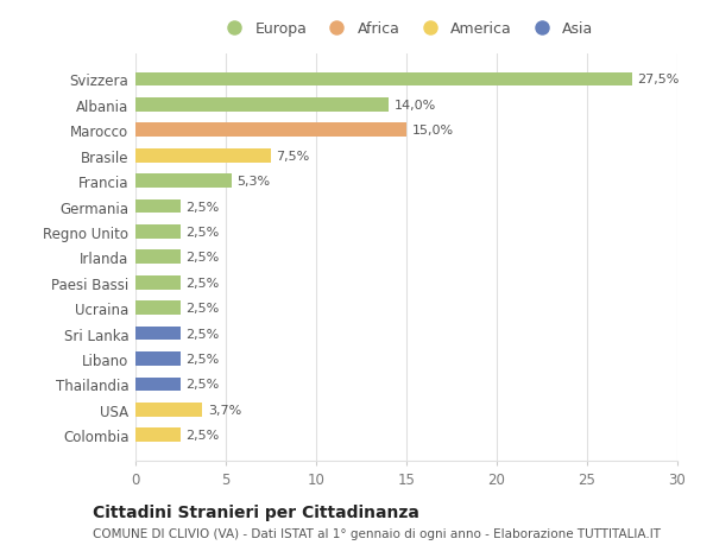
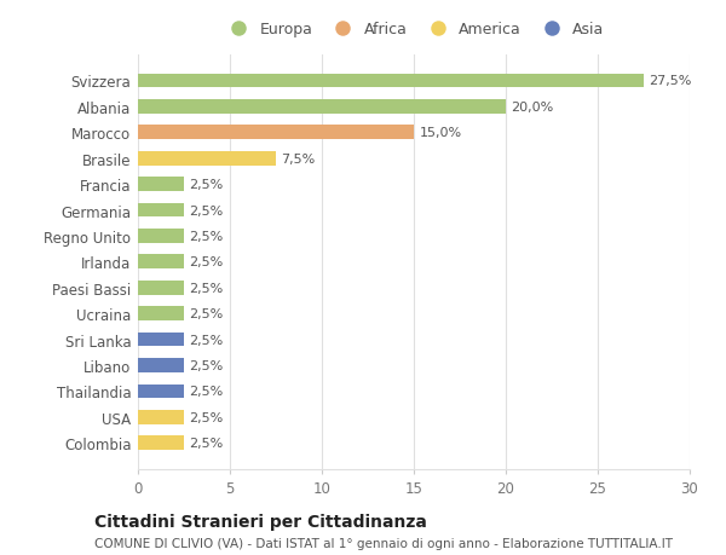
Albania: 14,0% -> 20,0%
Francia: 5,3% -> 2,5%
USA: 3,7% -> 2,5%
